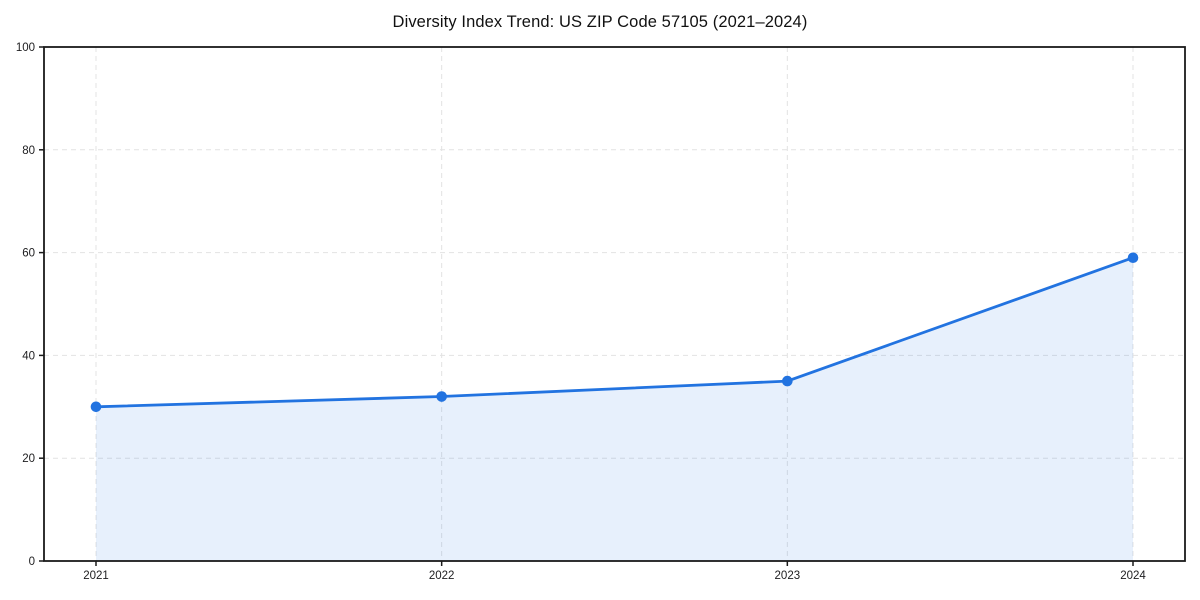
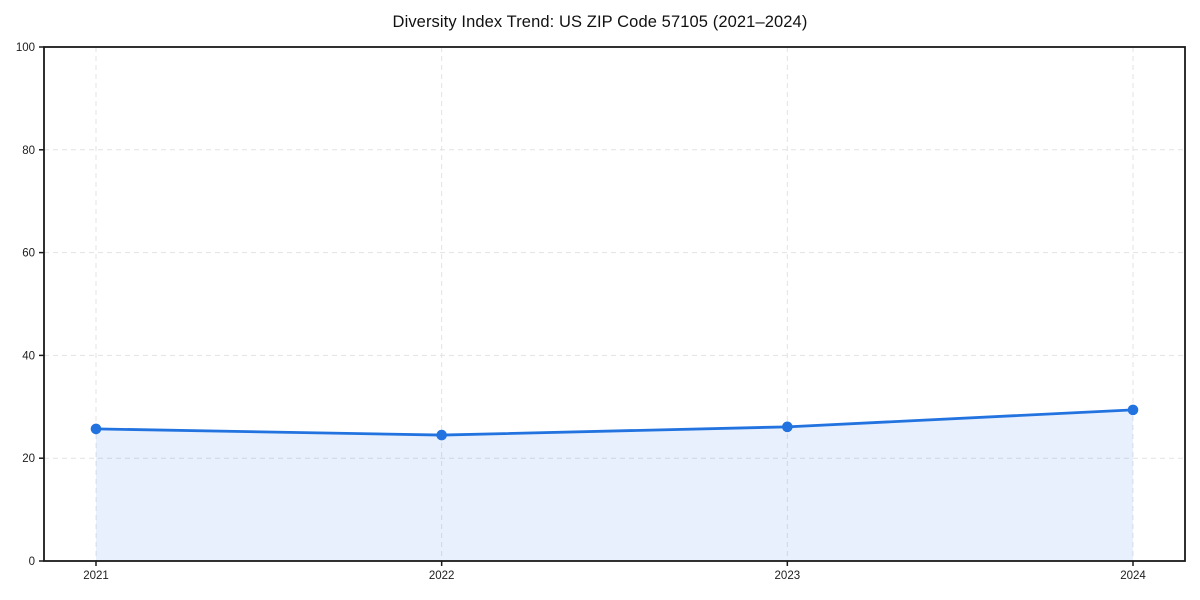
2021: 30 -> 26
2022: 32 -> 24
2023: 35 -> 26
2024: 59 -> 29
